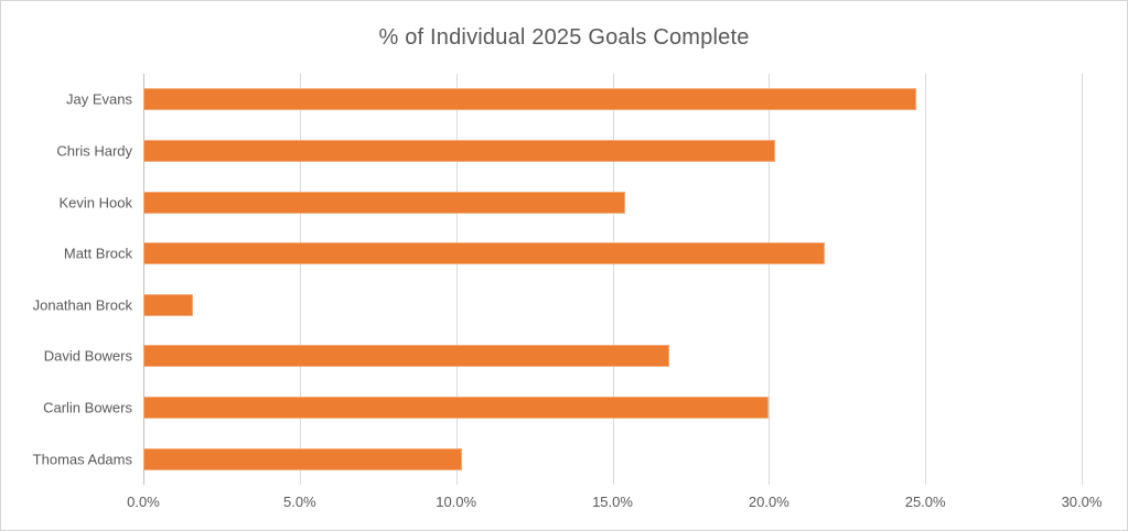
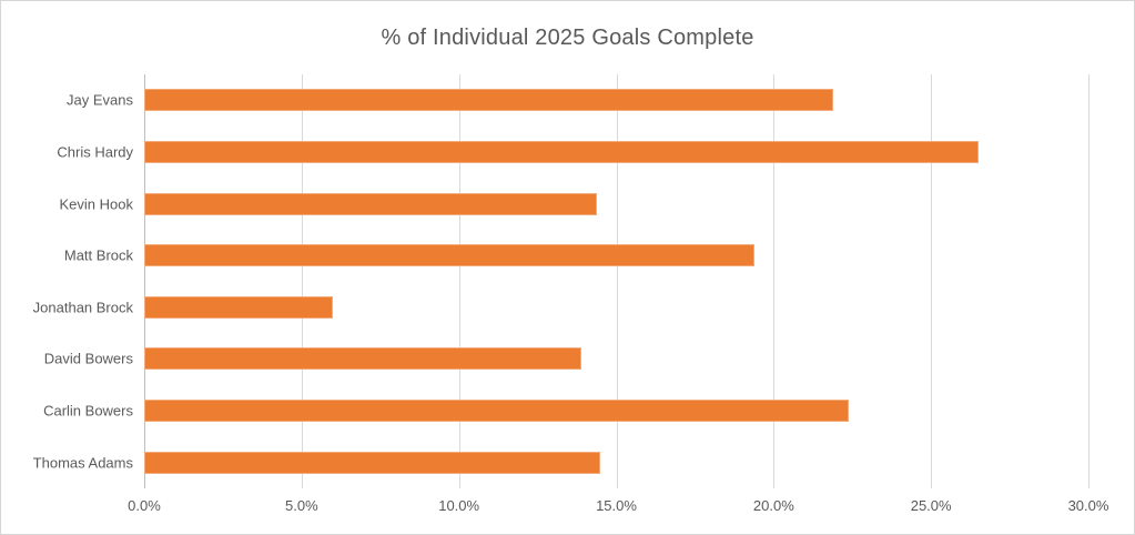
Jay Evans: 24.7% -> 21.9%
Chris Hardy: 20.2% -> 26.5%
Kevin Hook: 15.4% -> 14.4%
Matt Brock: 21.8% -> 19.4%
Jonathan Brock: 1.6% -> 6.0%
David Bowers: 16.8% -> 13.9%
Carlin Bowers: 20.0% -> 22.4%
Thomas Adams: 10.2% -> 14.5%
